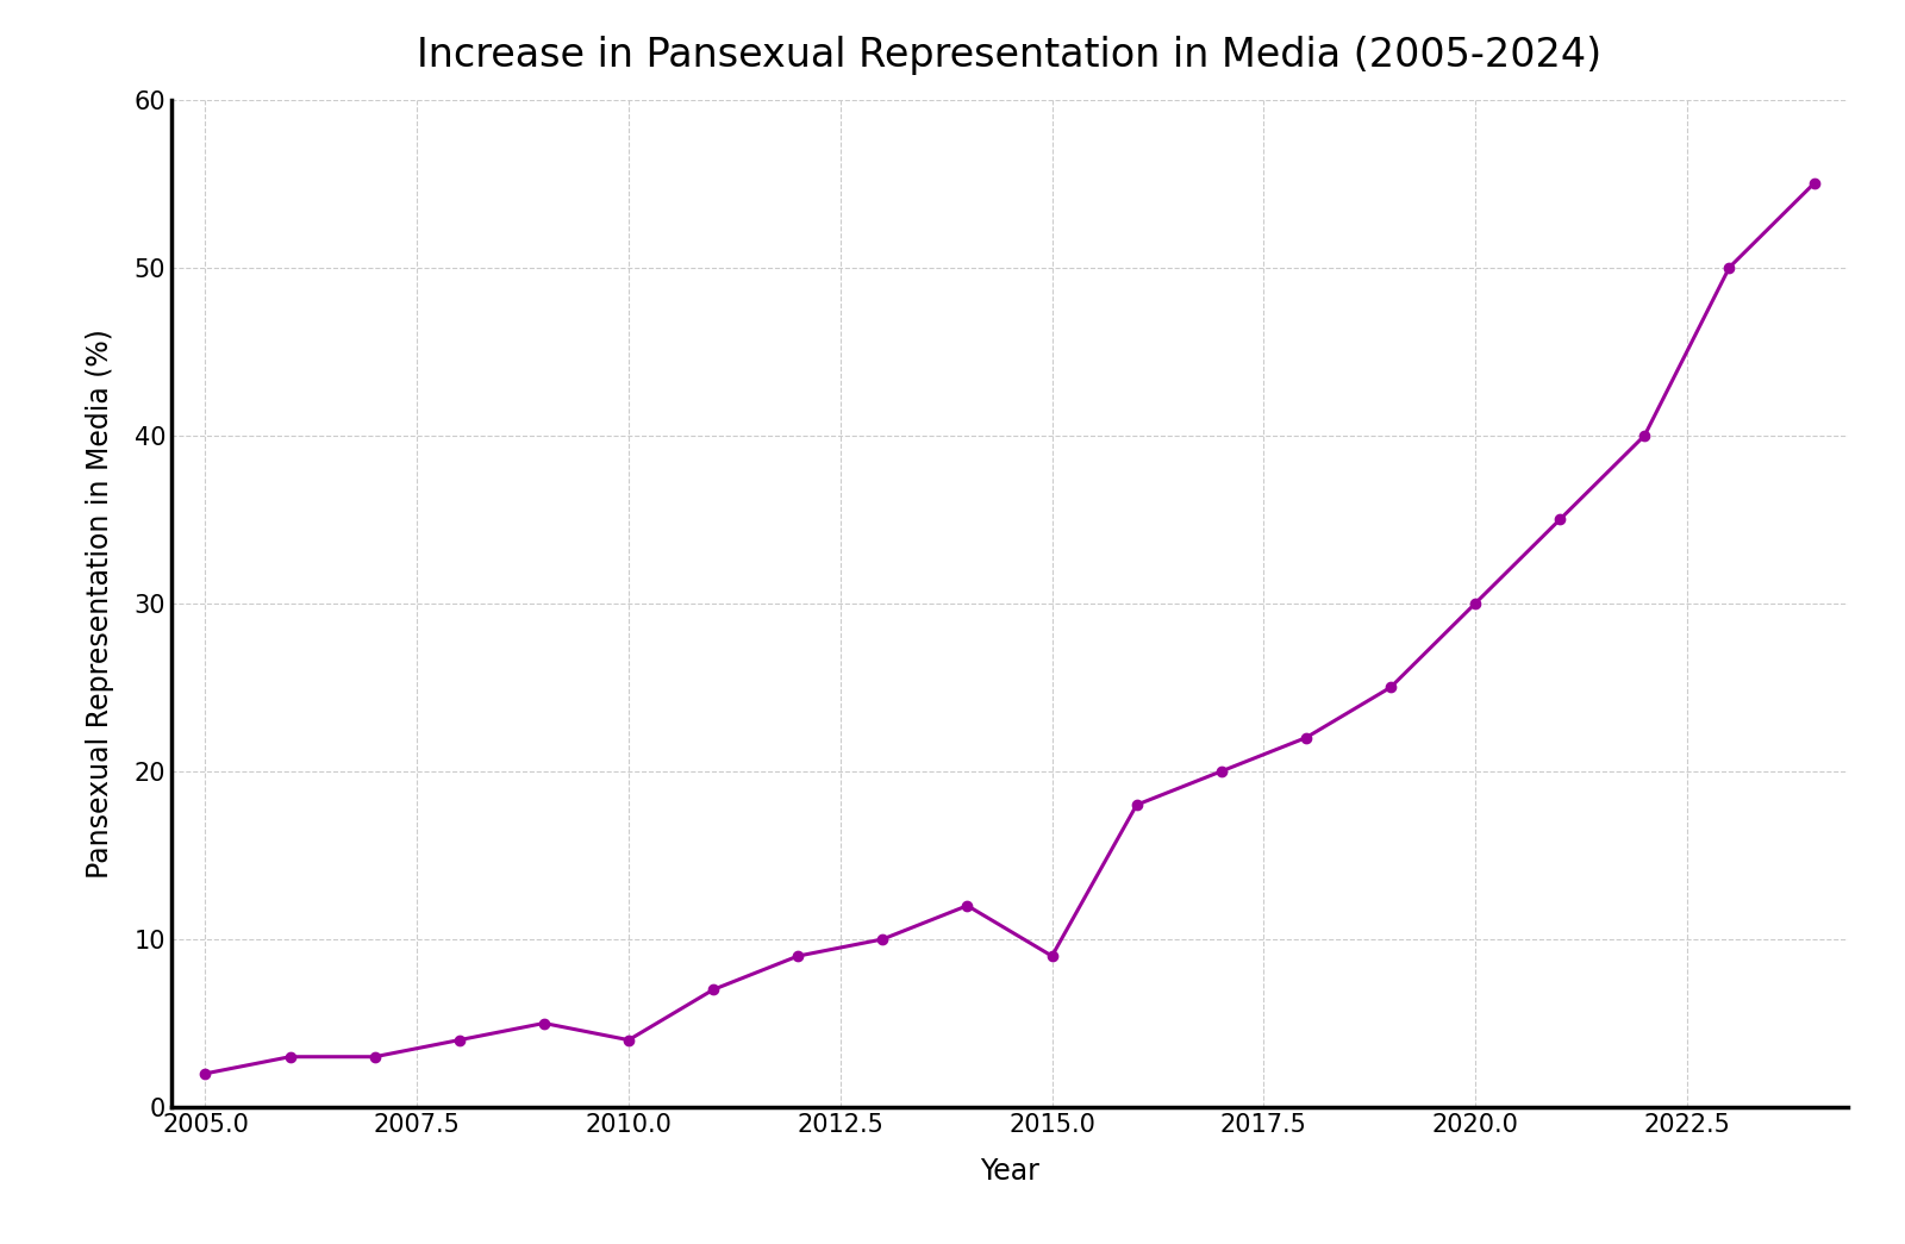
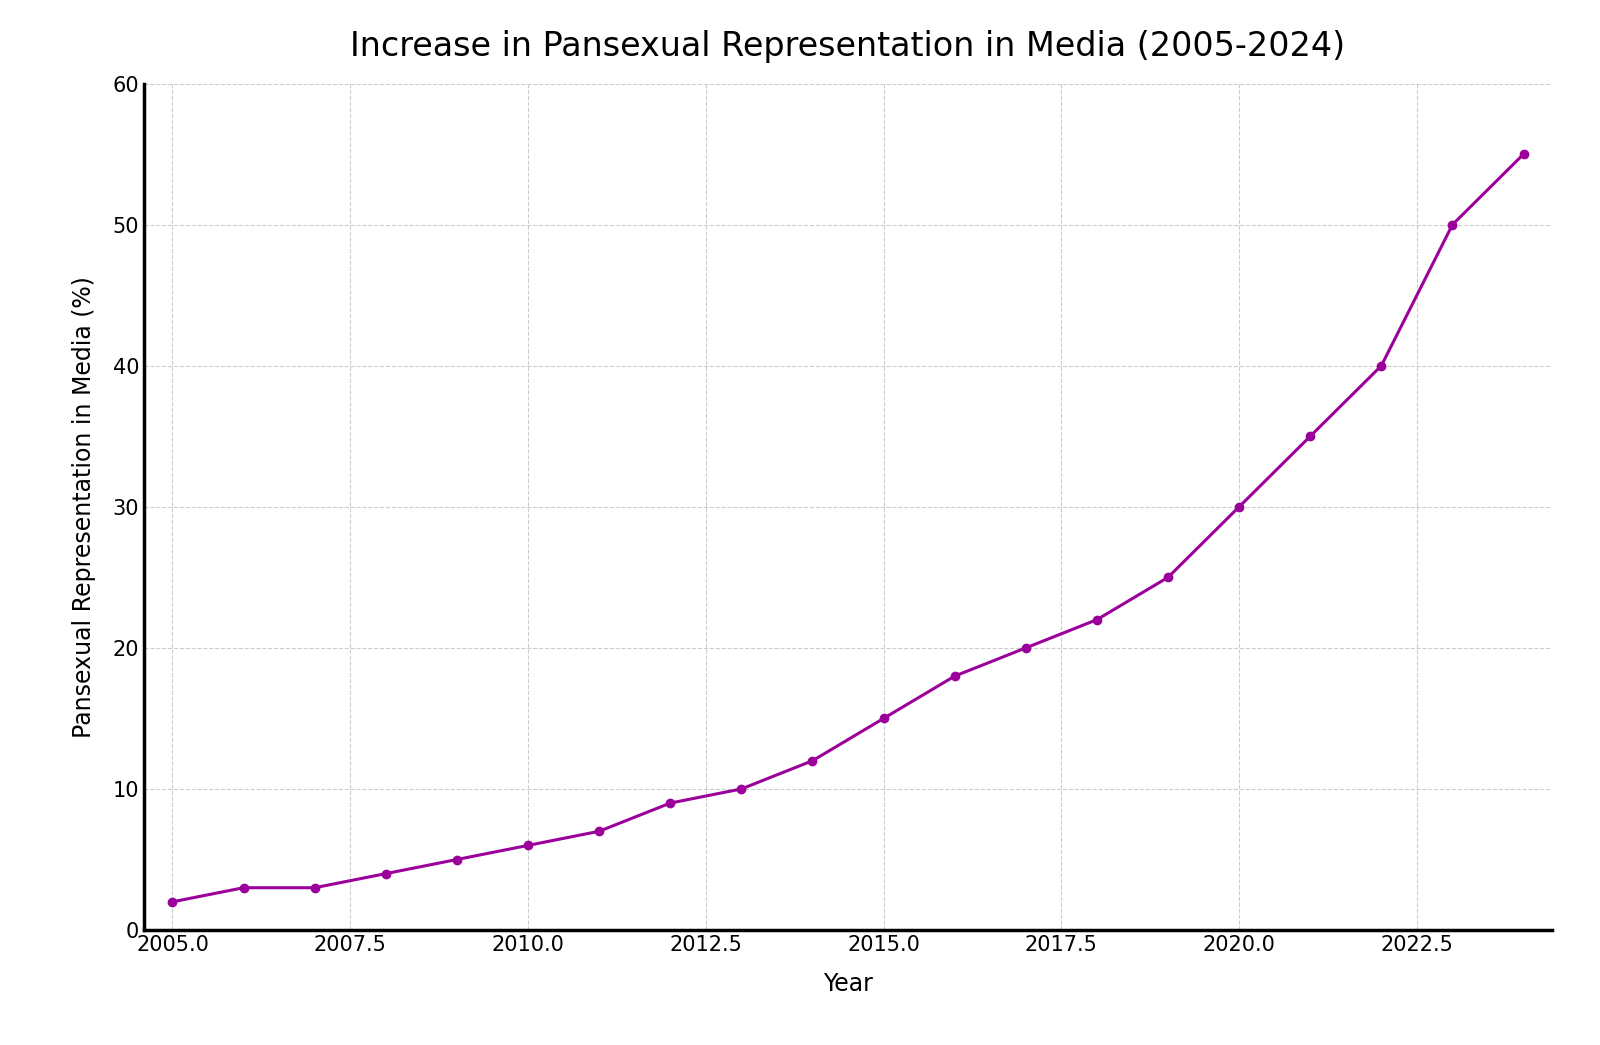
2010.0: 4 -> 6
2015.0: 9 -> 15
